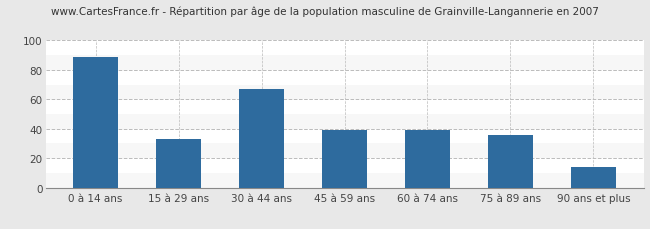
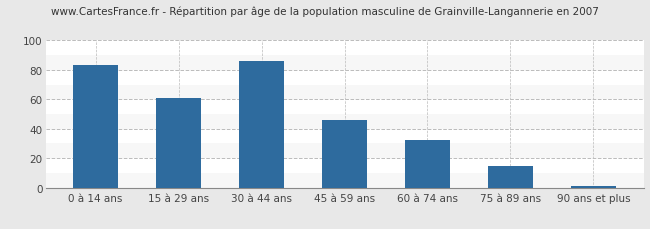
0 à 14 ans: 89 -> 83
15 à 29 ans: 33 -> 61
30 à 44 ans: 67 -> 86
45 à 59 ans: 39 -> 46
60 à 74 ans: 39 -> 32
75 à 89 ans: 36 -> 15
90 ans et plus: 14 -> 1
